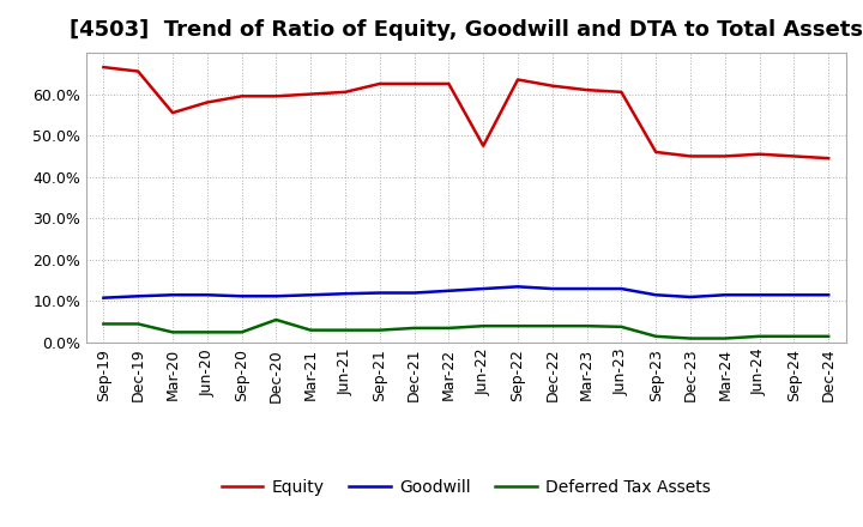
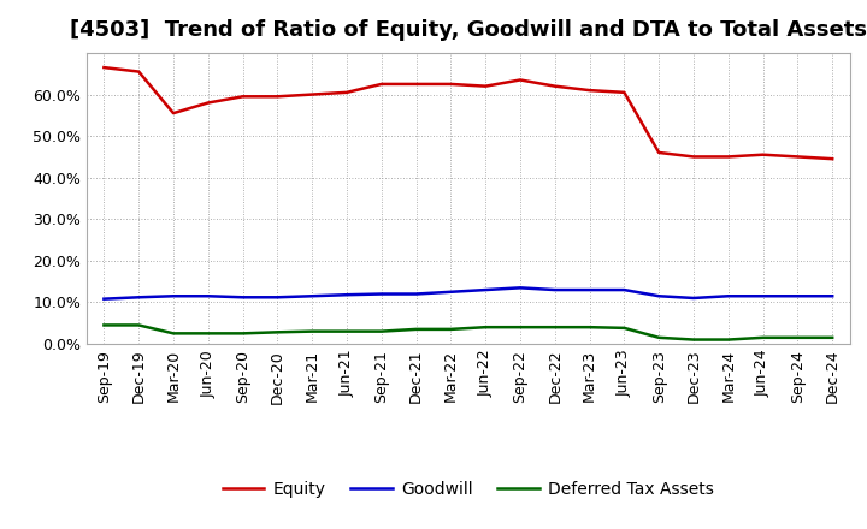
Deferred Tax Assets/Dec-20: 5.5% -> 2.8%
Equity/Jun-22: 47.5% -> 62.0%
